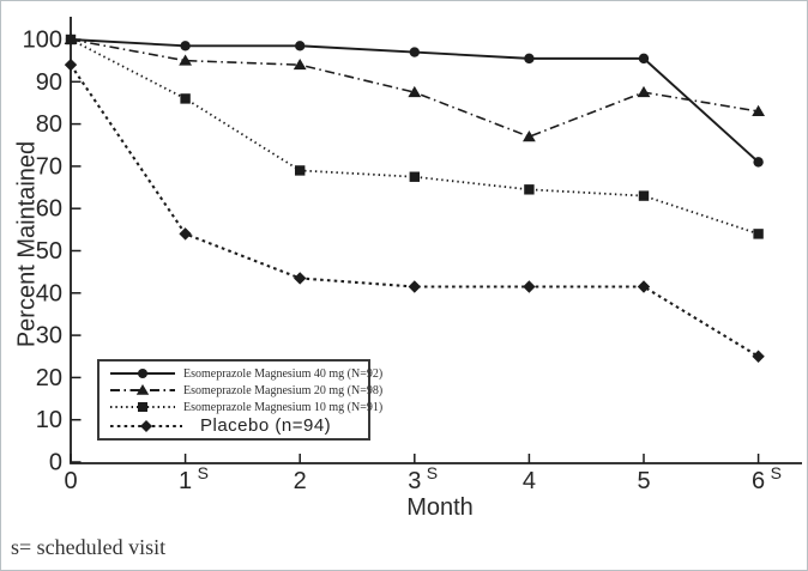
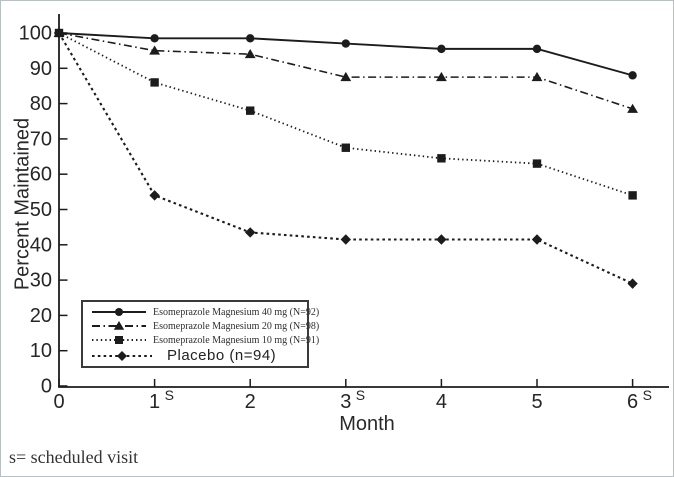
Placebo (n=94)/0: 94 -> 100
Esomeprazole Magnesium 10 mg (N=91)/2: 69 -> 78
Esomeprazole Magnesium 20 mg (N=98)/4: 77 -> 88
Esomeprazole Magnesium 40 mg (N=92)/6: 71 -> 88
Esomeprazole Magnesium 20 mg (N=98)/6: 83 -> 78
Placebo (n=94)/6: 25 -> 29
